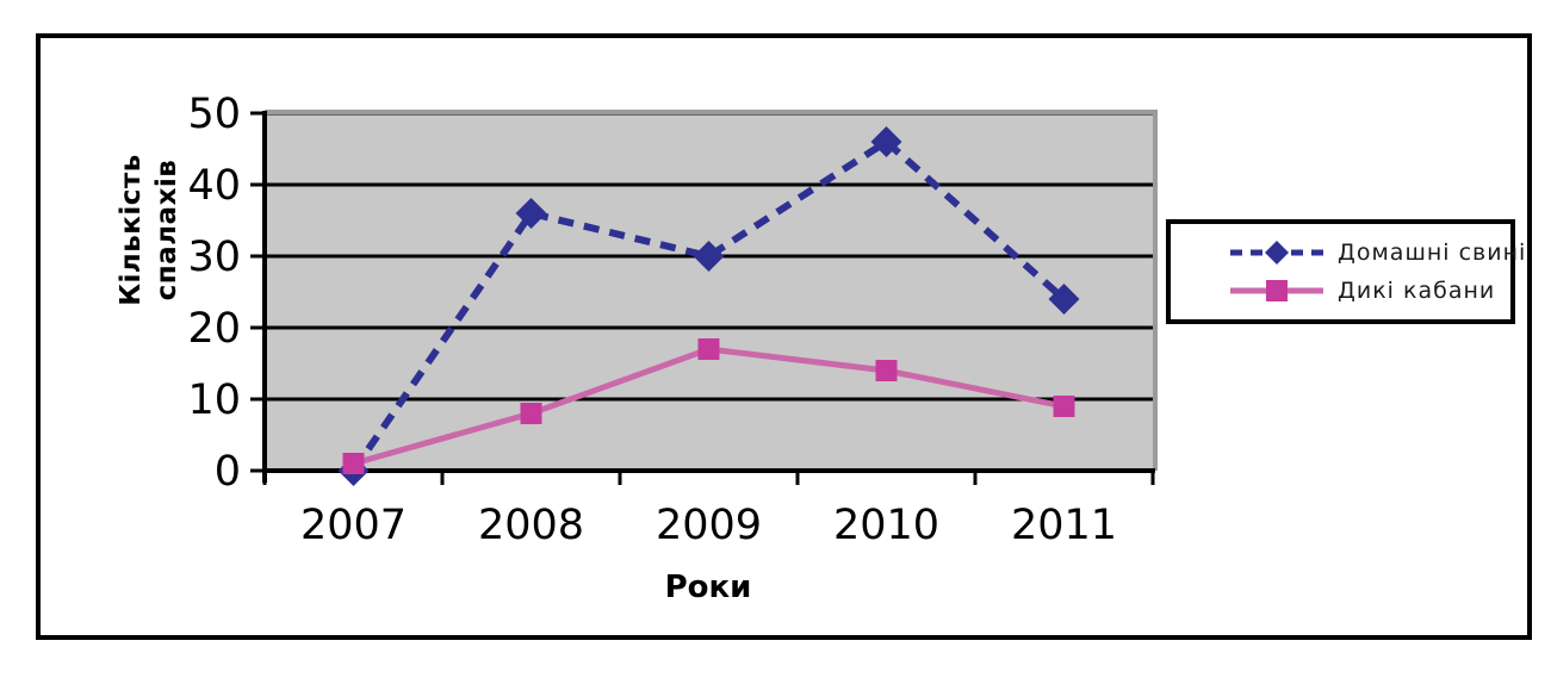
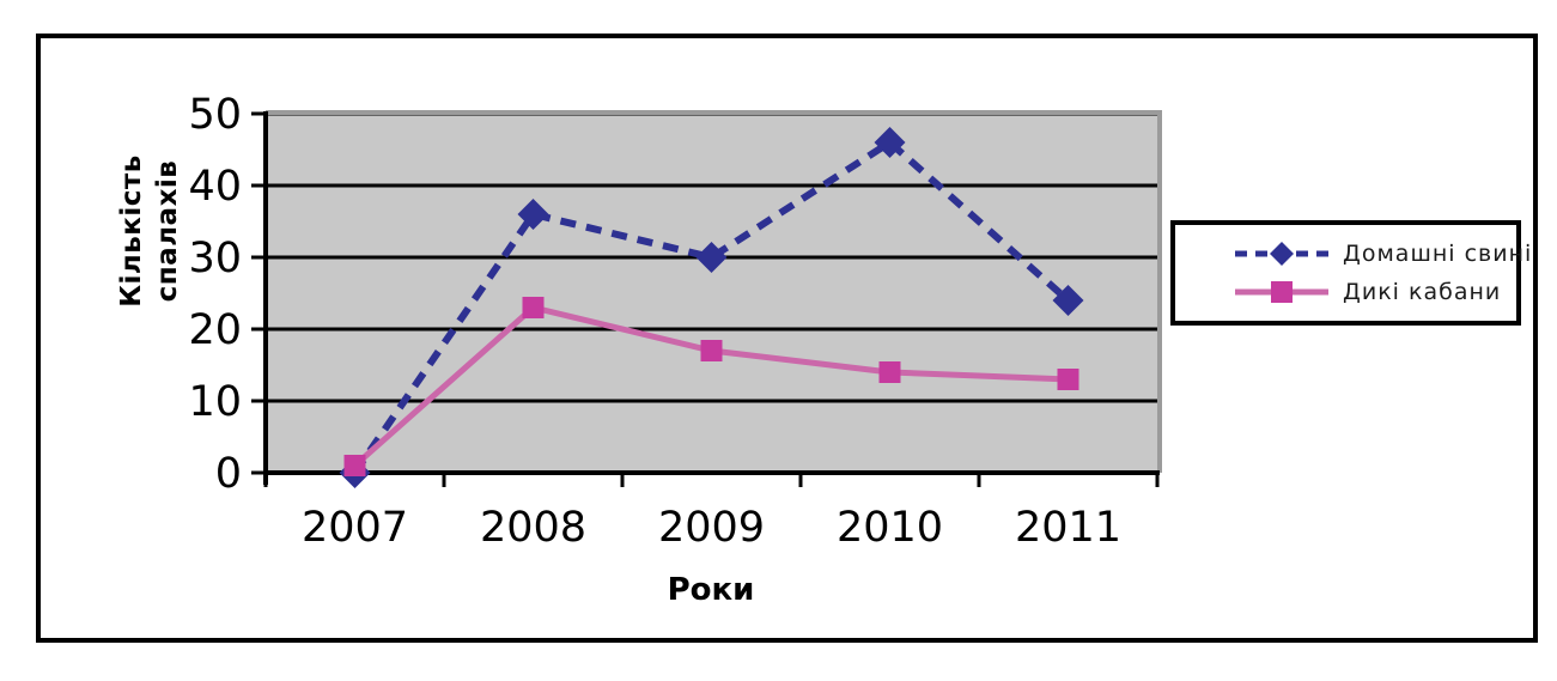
Дикі кабани/2008: 8 -> 23
Дикі кабани/2011: 9 -> 13
